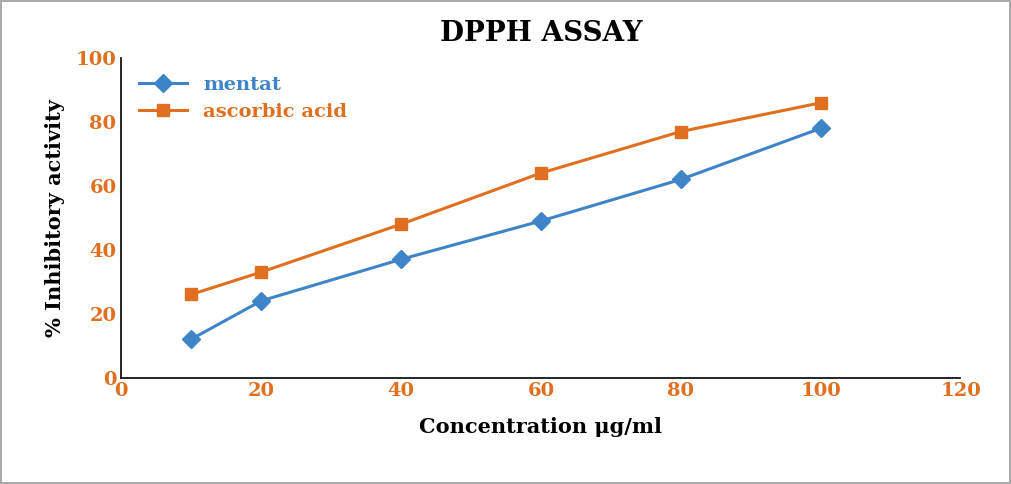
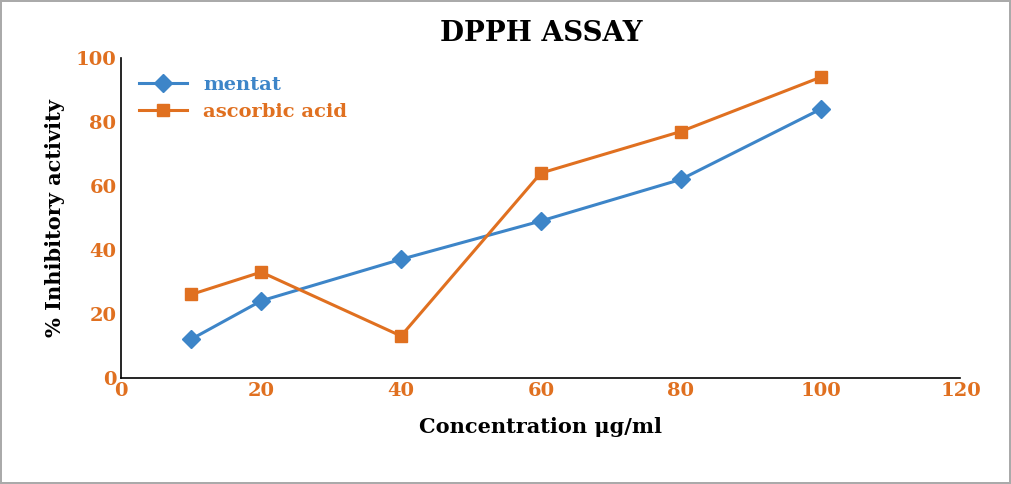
ascorbic acid/40: 48 -> 13
mentat/100: 78 -> 84
ascorbic acid/100: 86 -> 94
